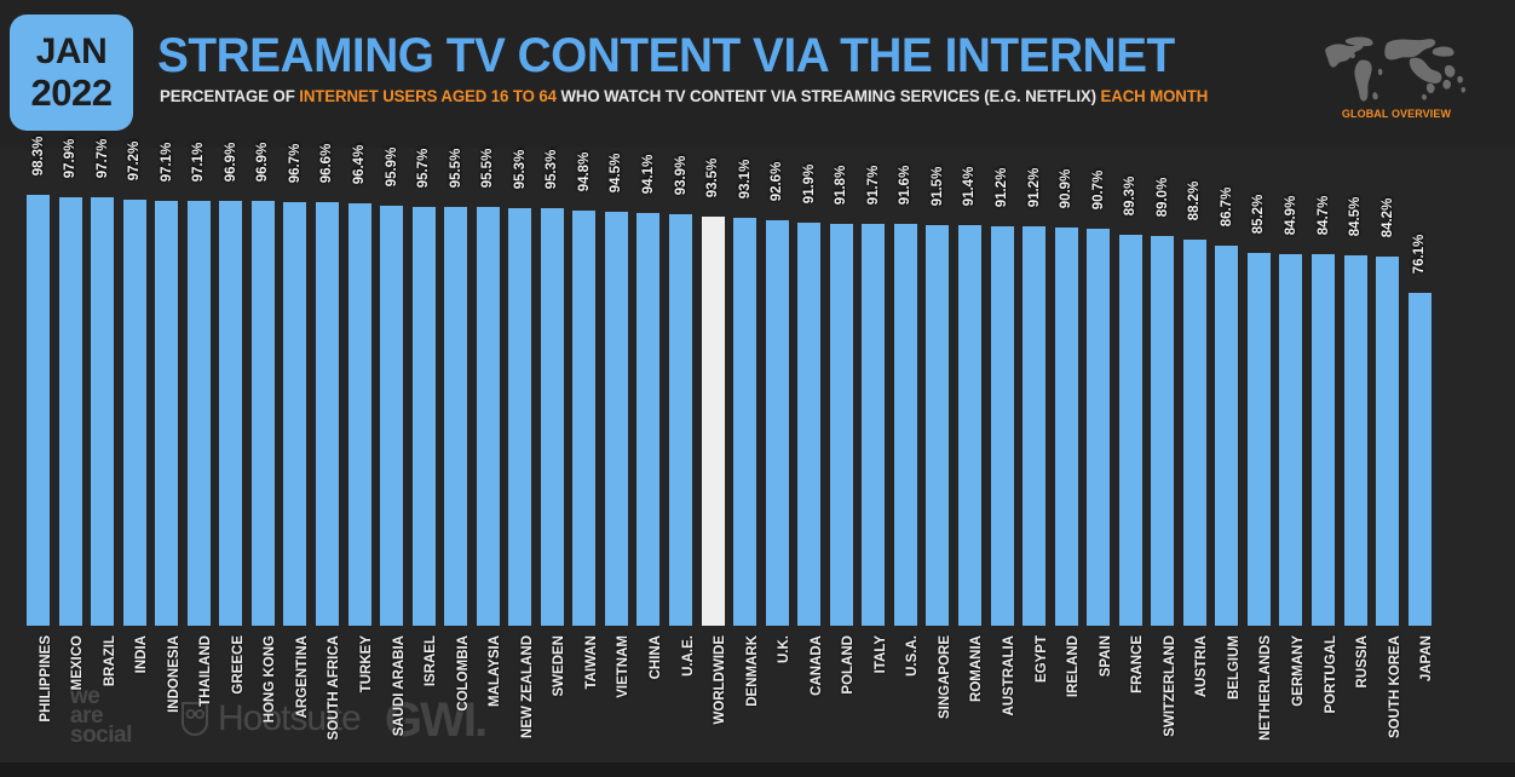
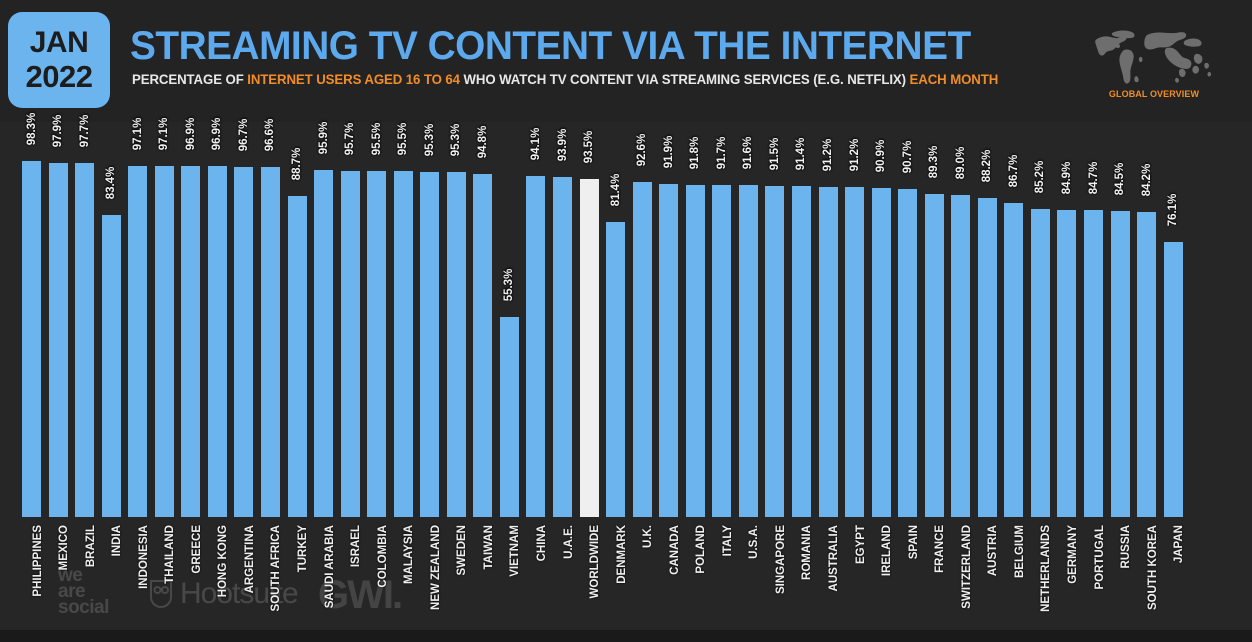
INDIA: 97.2% -> 83.4%
TURKEY: 96.4% -> 88.7%
VIETNAM: 94.5% -> 55.3%
DENMARK: 93.1% -> 81.4%
